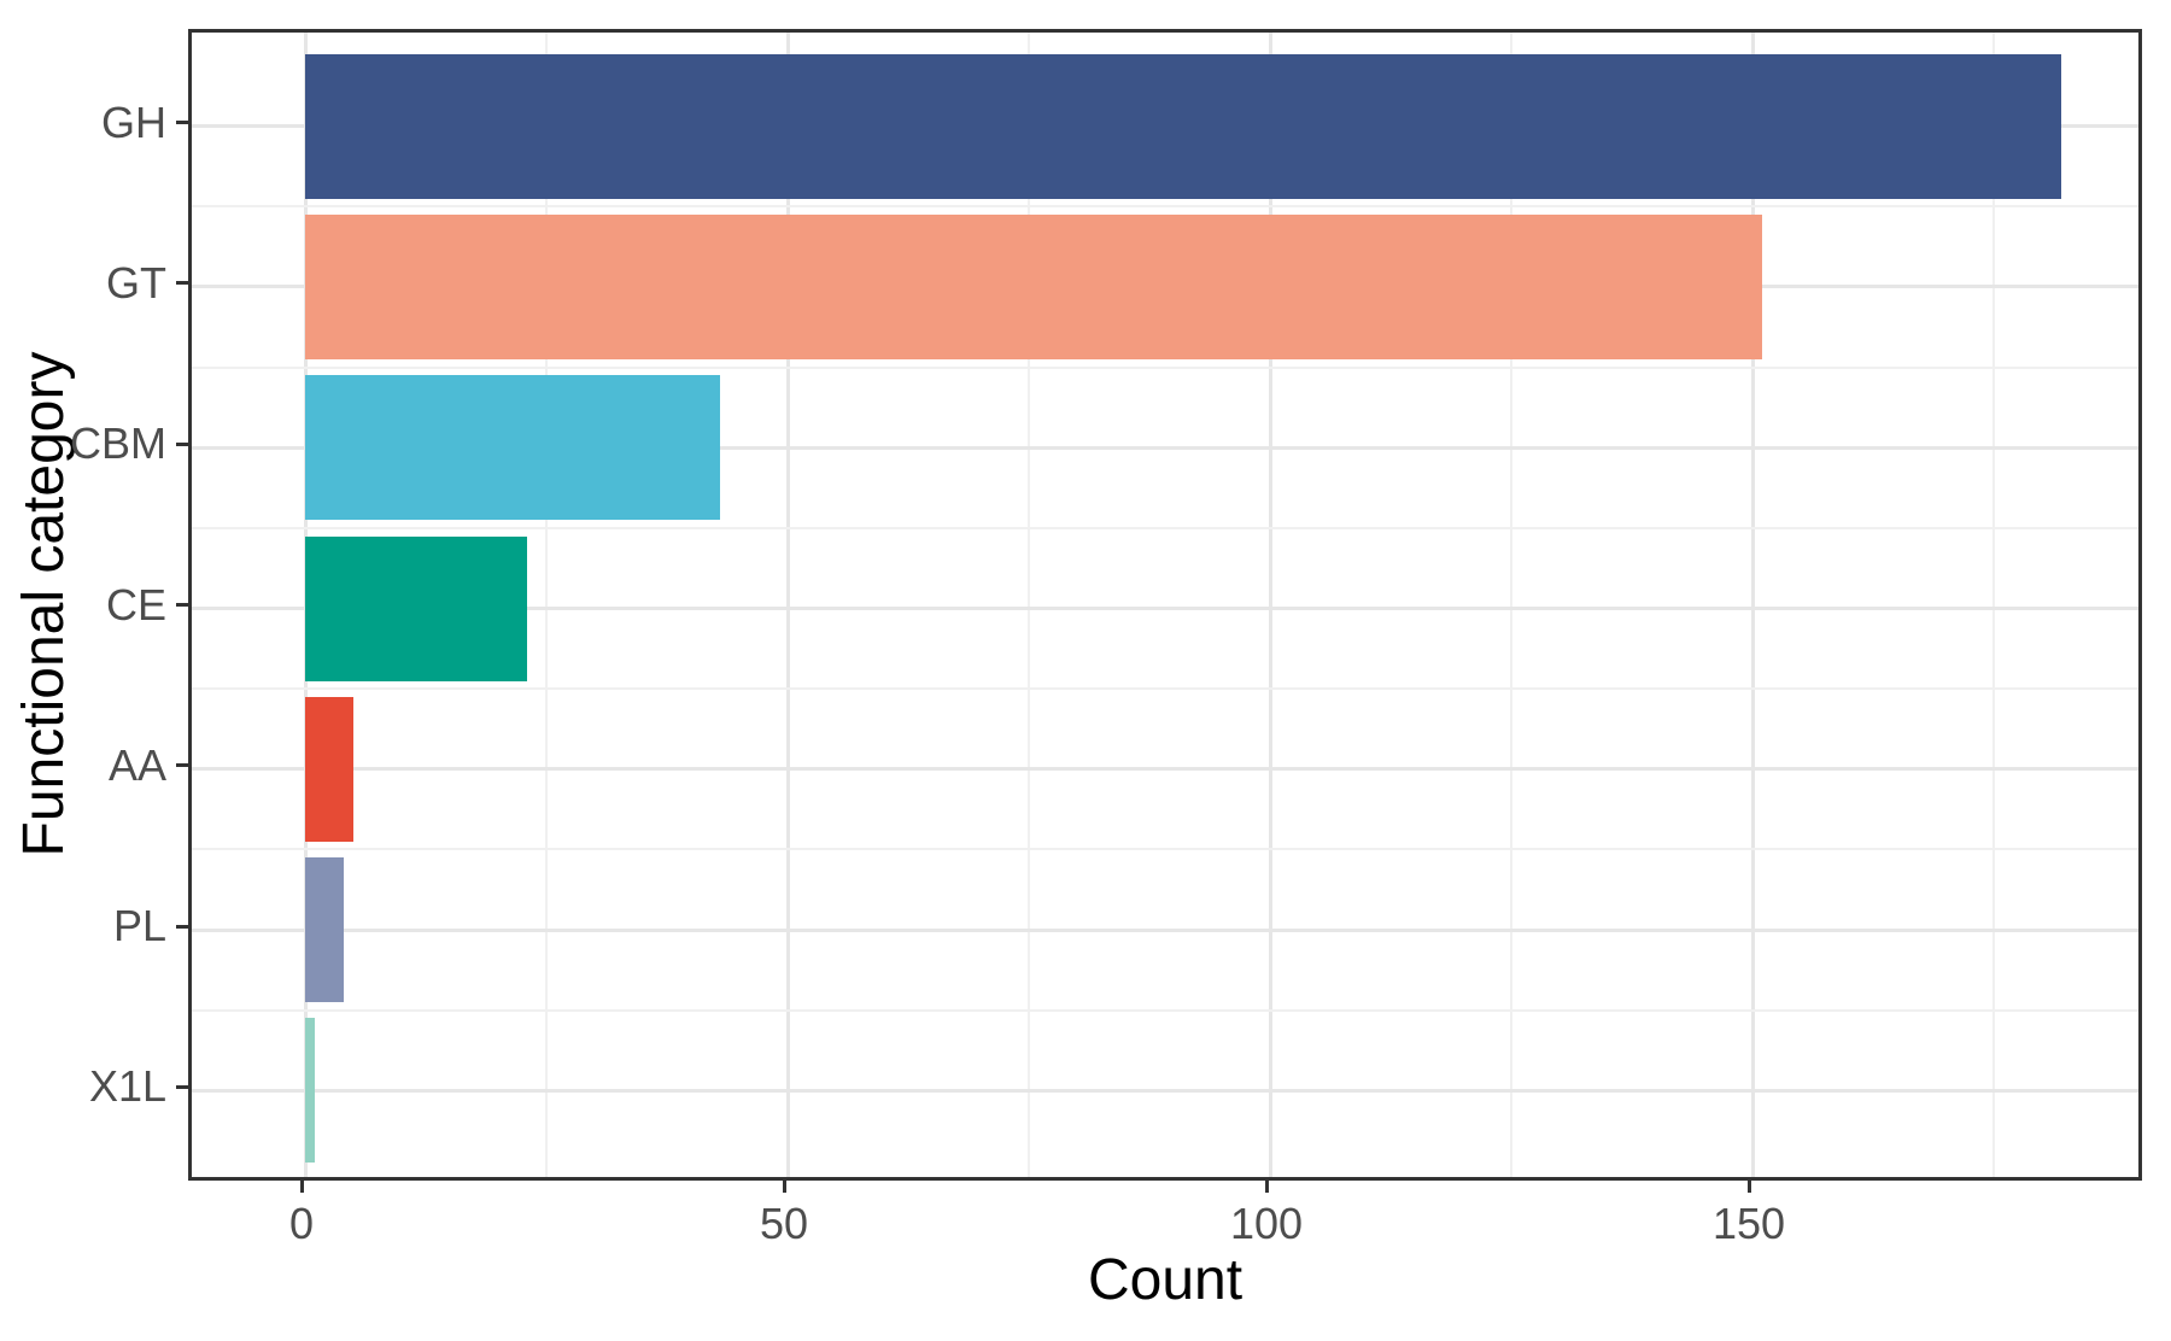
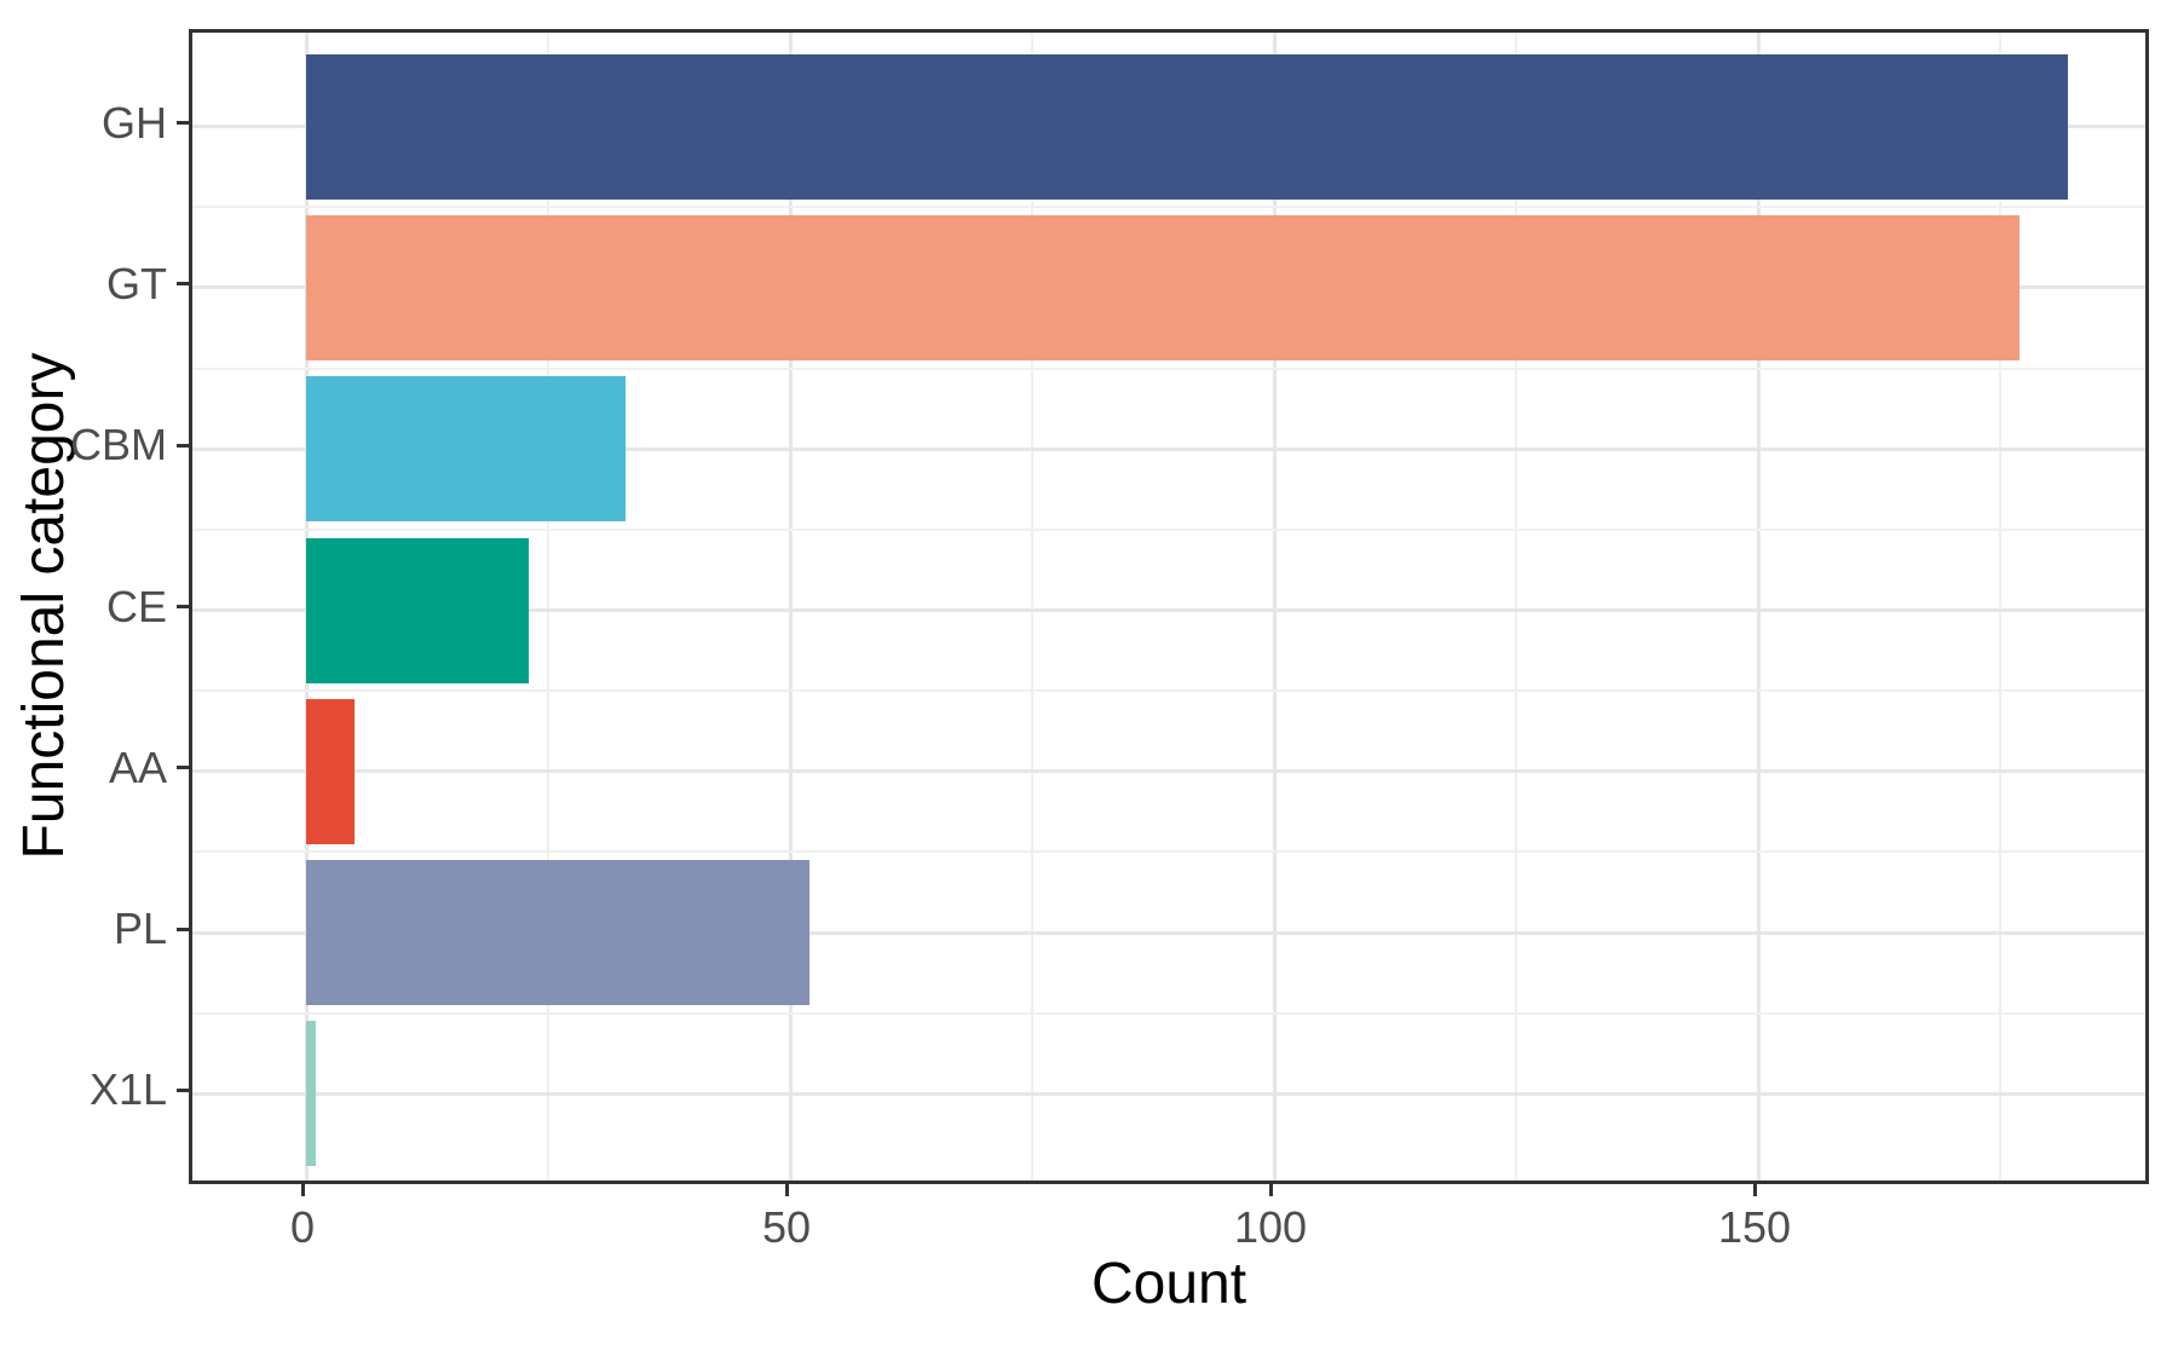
GT: 151 -> 177
CBM: 43 -> 33
PL: 4 -> 52
